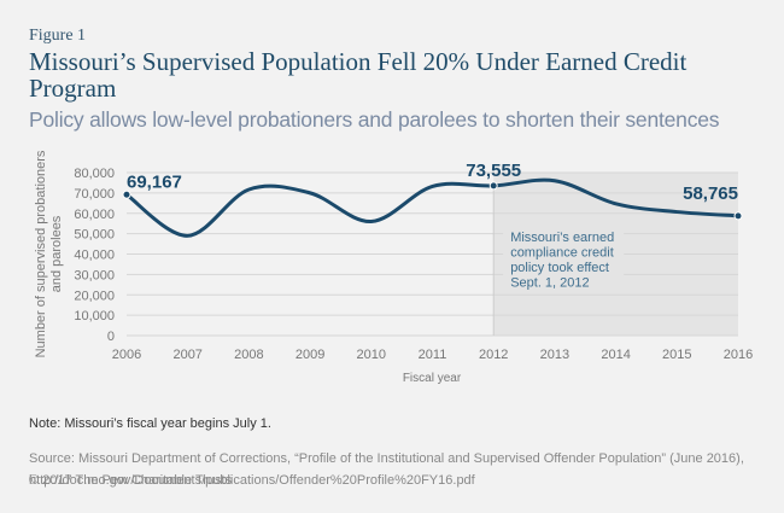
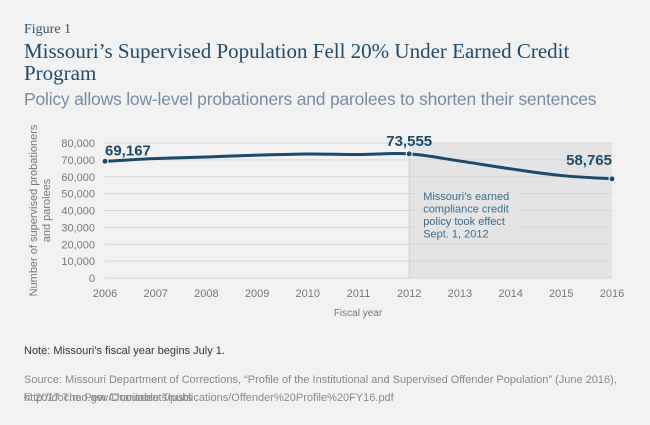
2007: 49000 -> 71000
2009: 70000 -> 73000
2010: 56000 -> 74000
2013: 76000 -> 69000
